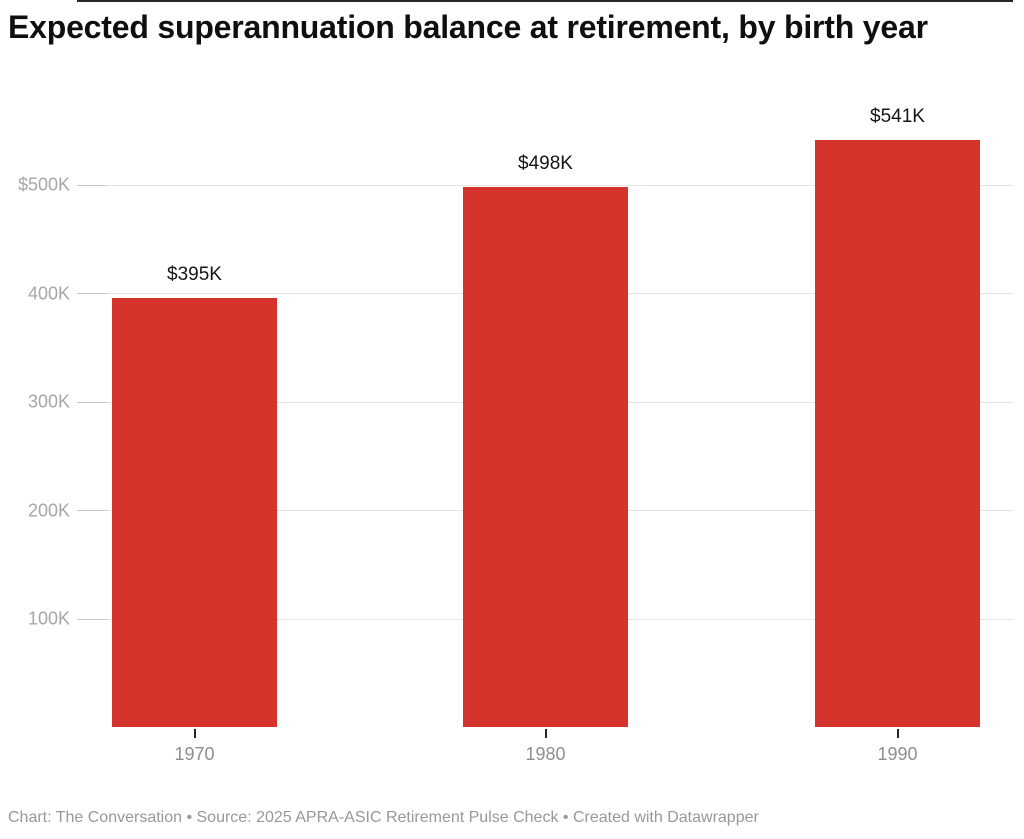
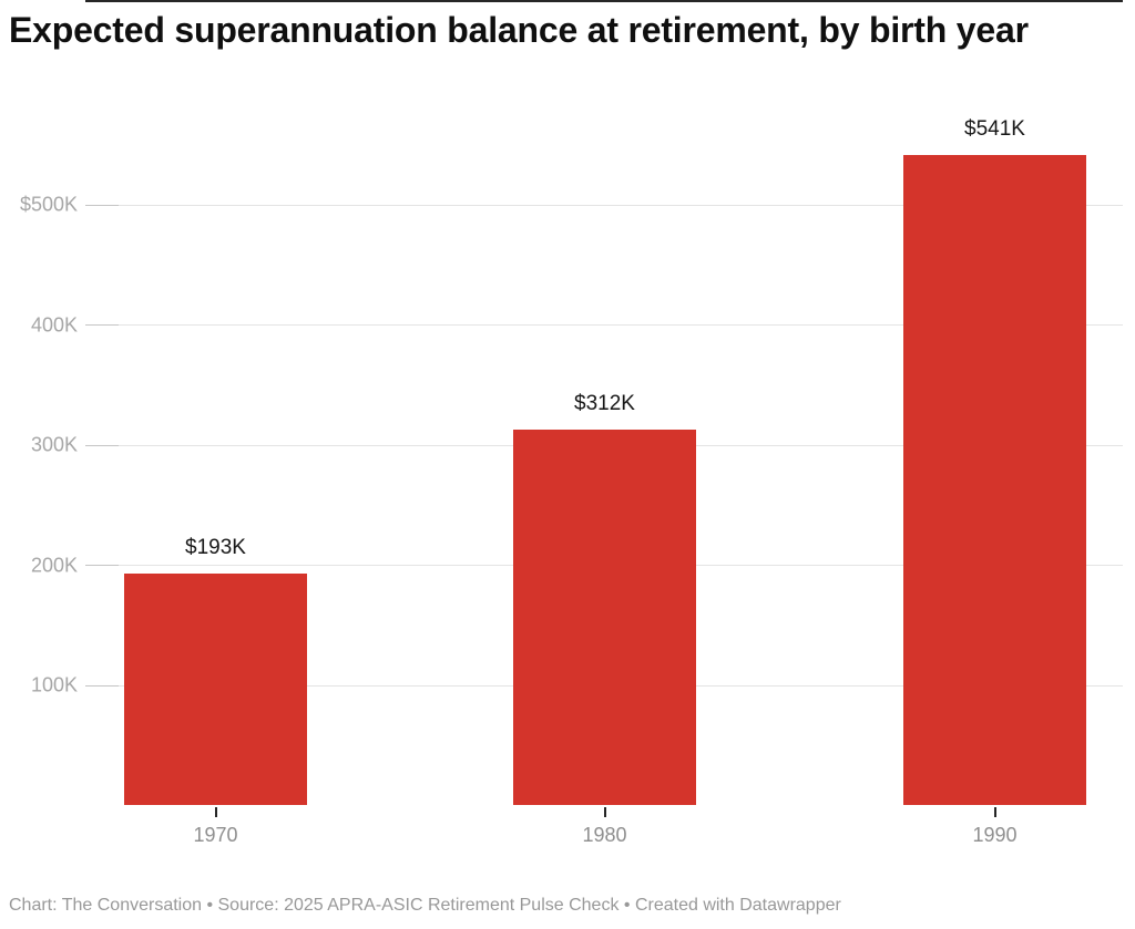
1970: $395K -> $193K
1980: $498K -> $312K
